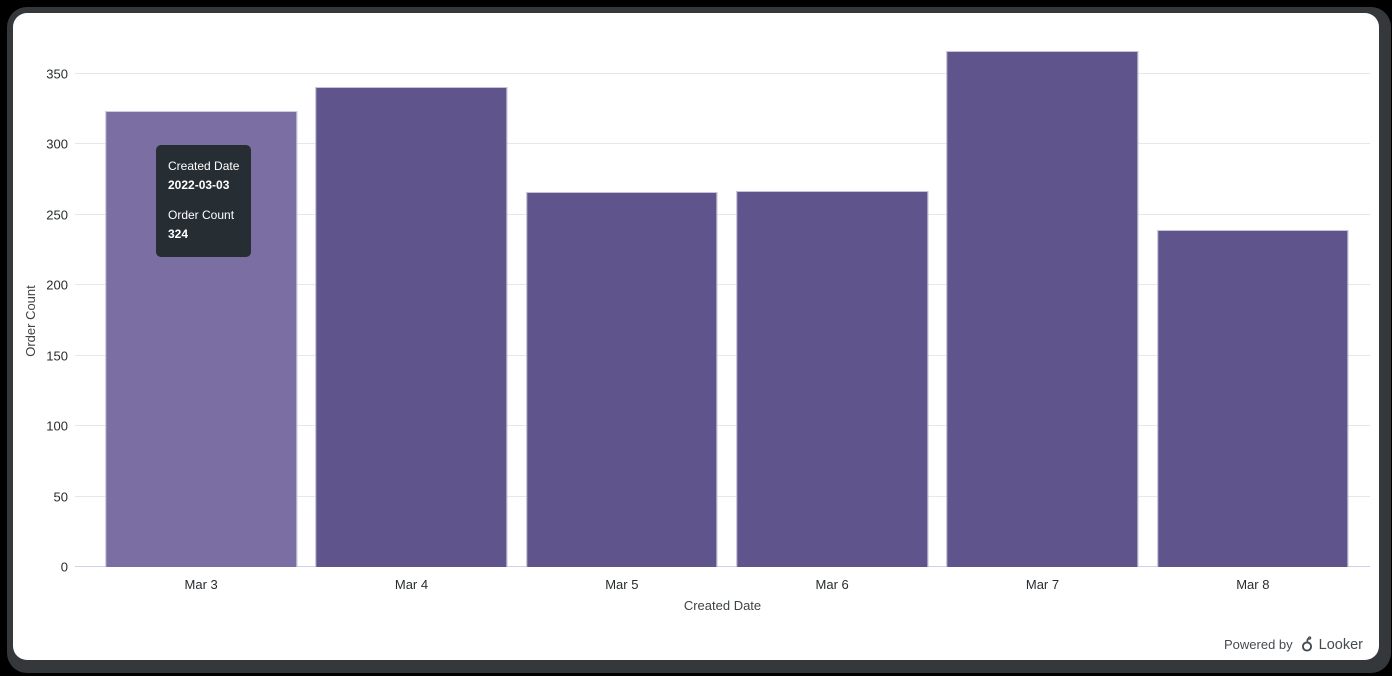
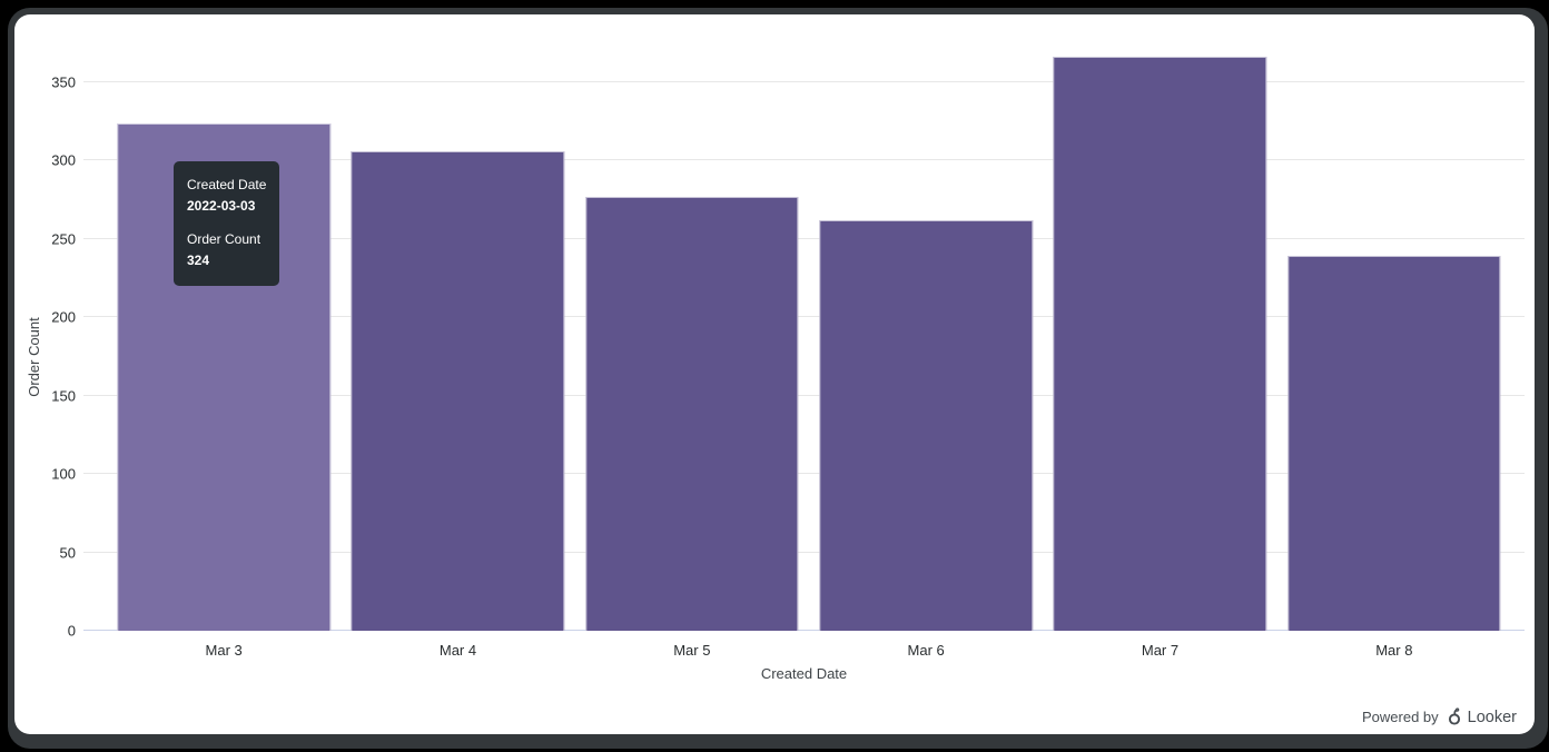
Mar 4: 341 -> 306
Mar 5: 266 -> 277
Mar 6: 267 -> 262
